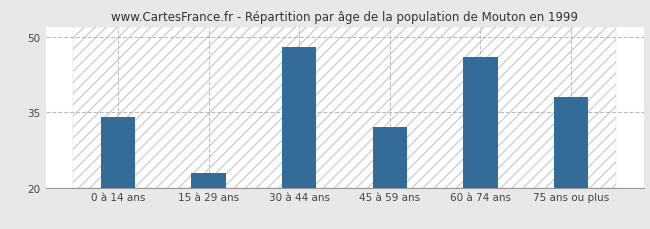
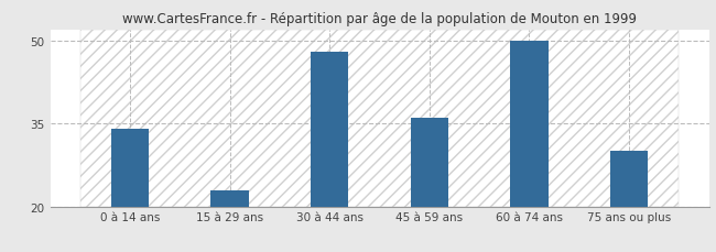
45 à 59 ans: 32 -> 36
60 à 74 ans: 46 -> 50
75 ans ou plus: 38 -> 30
